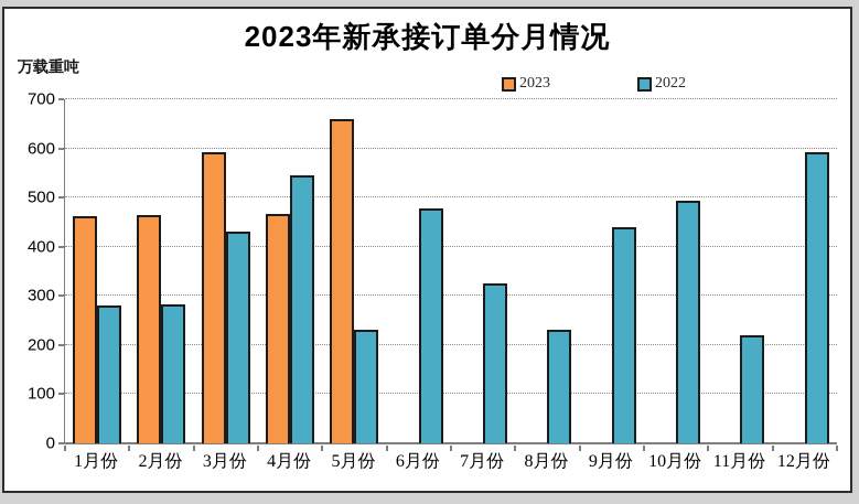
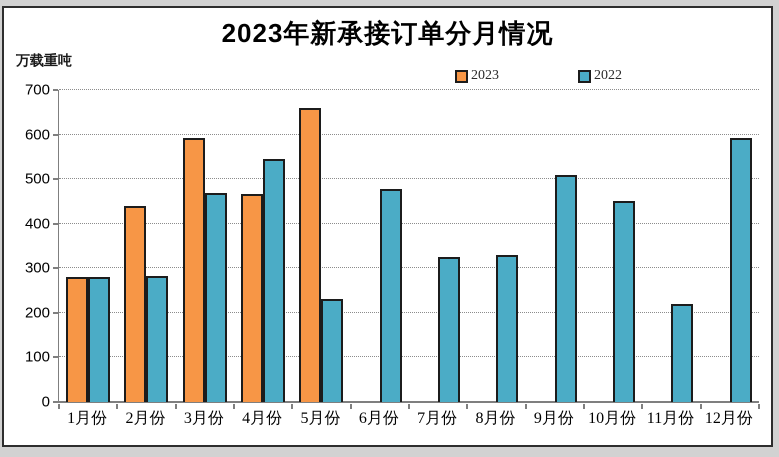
2023/1月份: 460 -> 280
2023/2月份: 460 -> 440
2022/3月份: 430 -> 470
2022/8月份: 230 -> 330
2022/9月份: 440 -> 510
2022/10月份: 490 -> 450
